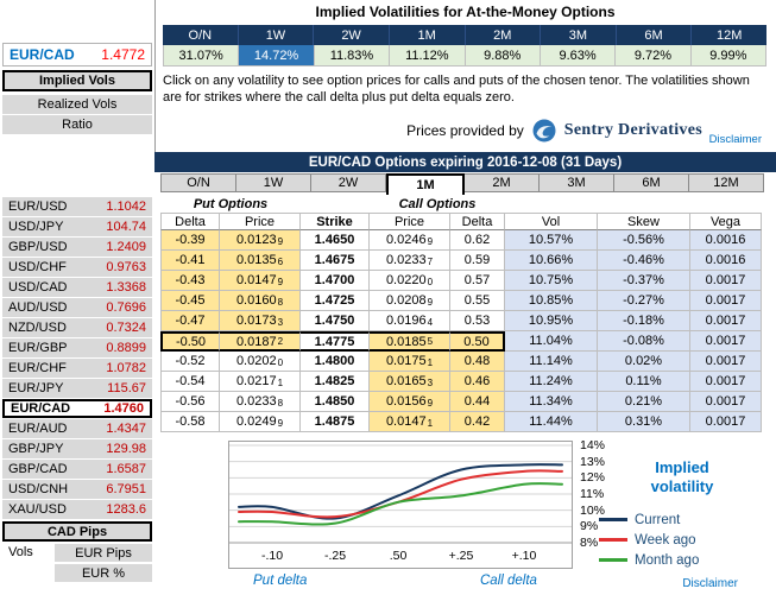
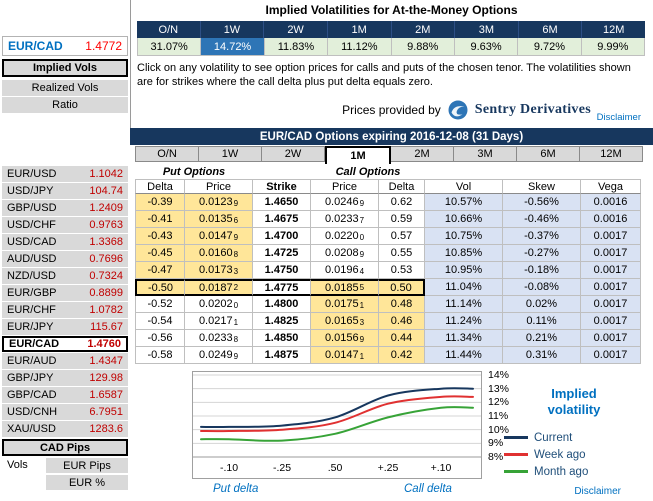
Current/-.25: 9,5% -> 10,3%
Week ago/-.25: 9,6% -> 10,0%
Month ago/.50: 10,5% -> 9,7%
Current/+.10: 12,8% -> 13,0%
